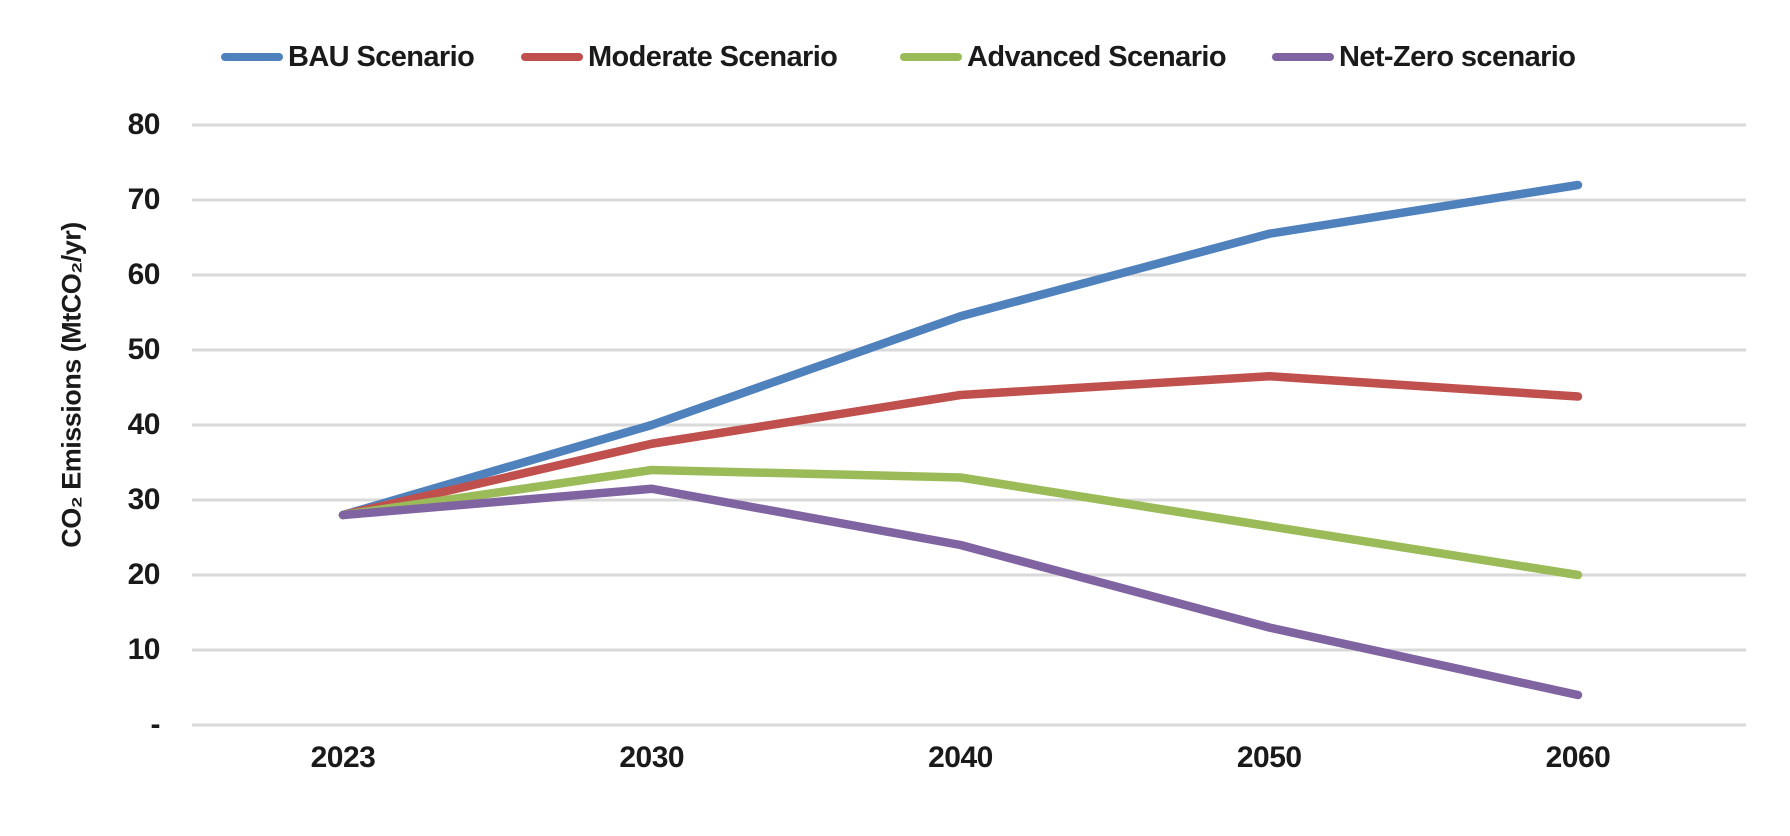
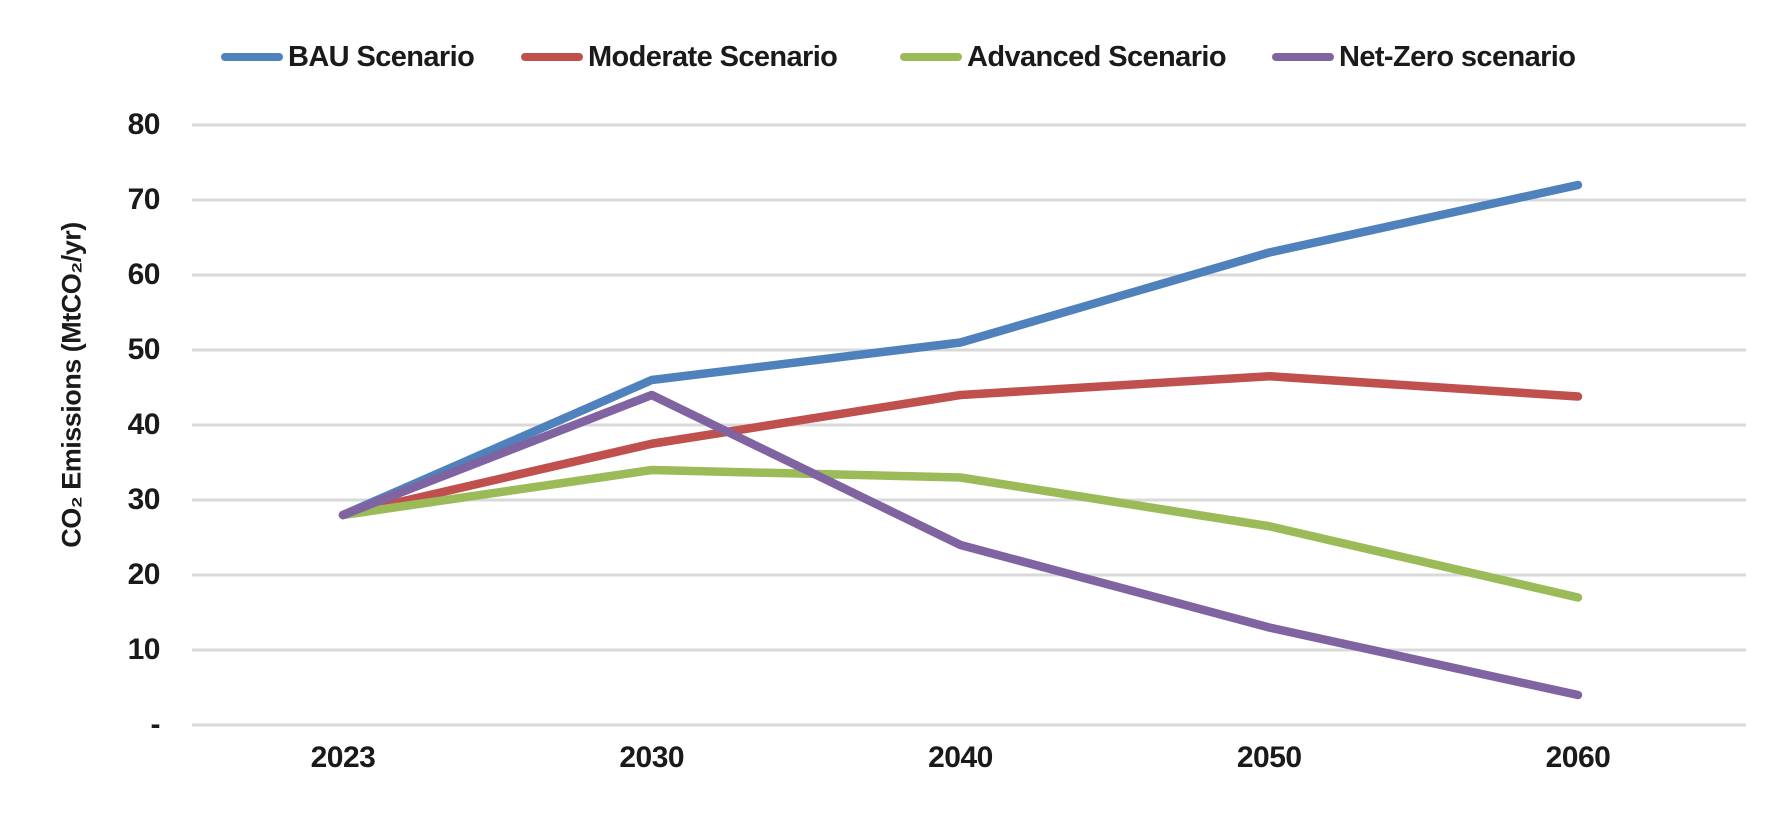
BAU Scenario/2030: 40 -> 46
Net-Zero scenario/2030: 32 -> 44
BAU Scenario/2040: 54 -> 51
BAU Scenario/2050: 66 -> 63
Advanced Scenario/2060: 20 -> 17
